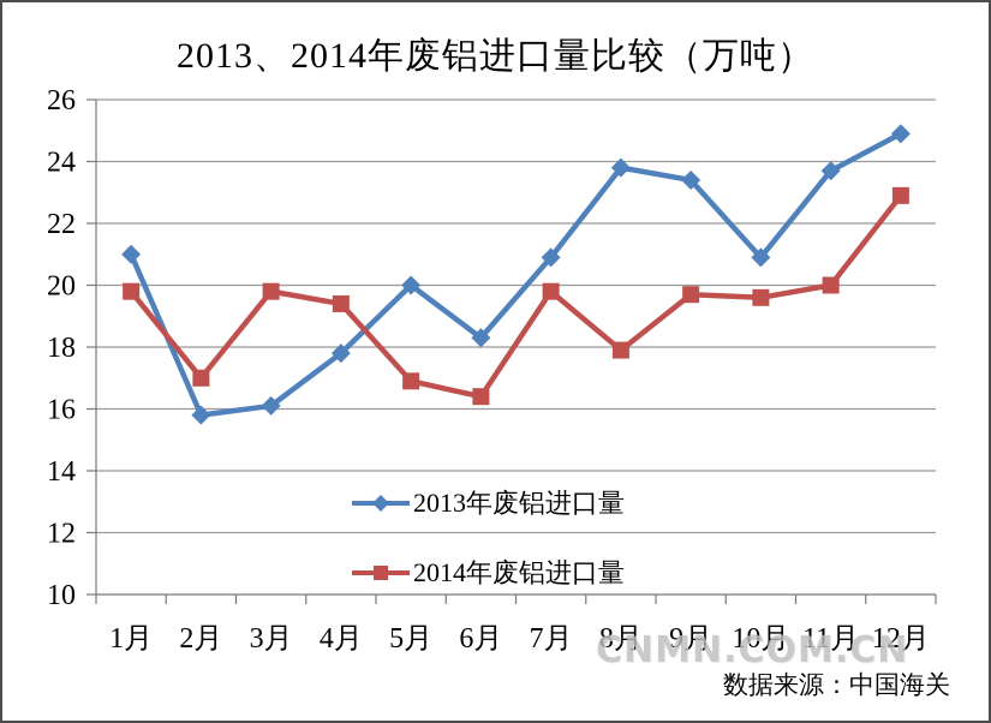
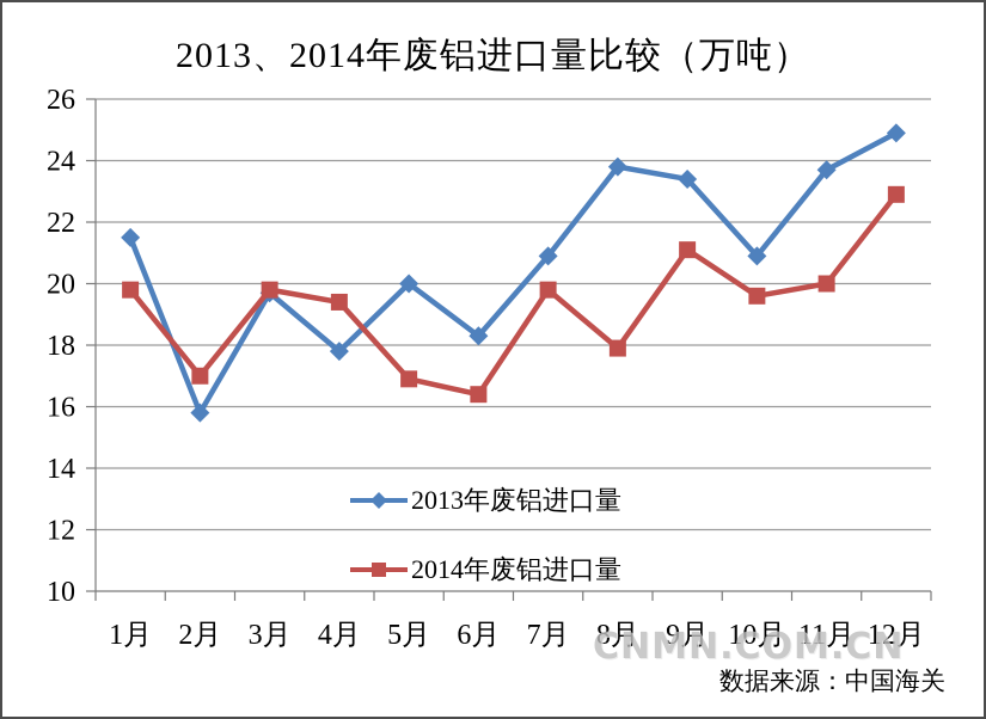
2013年废铝进口量/1月: 21.0 -> 21.5
2013年废铝进口量/3月: 16.1 -> 19.7
2014年废铝进口量/9月: 19.7 -> 21.1
